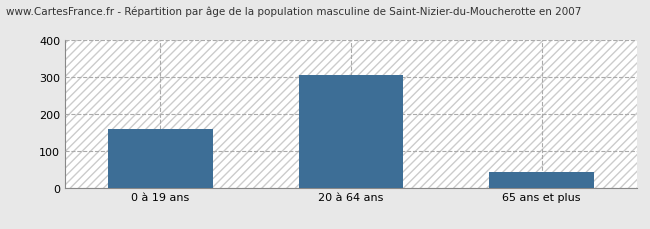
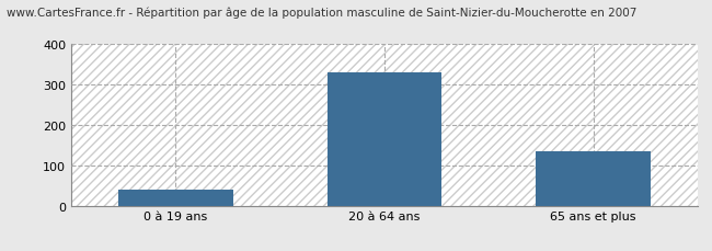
0 à 19 ans: 158 -> 40
20 à 64 ans: 305 -> 330
65 ans et plus: 42 -> 135
